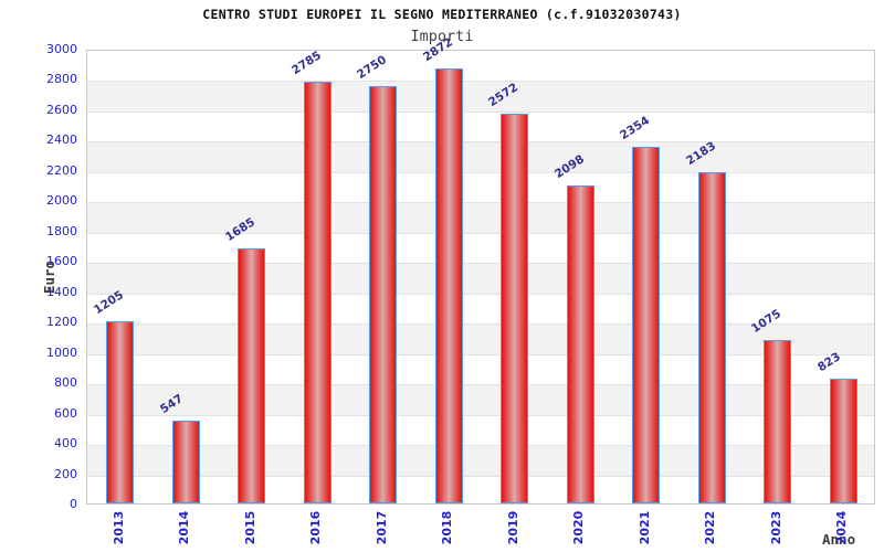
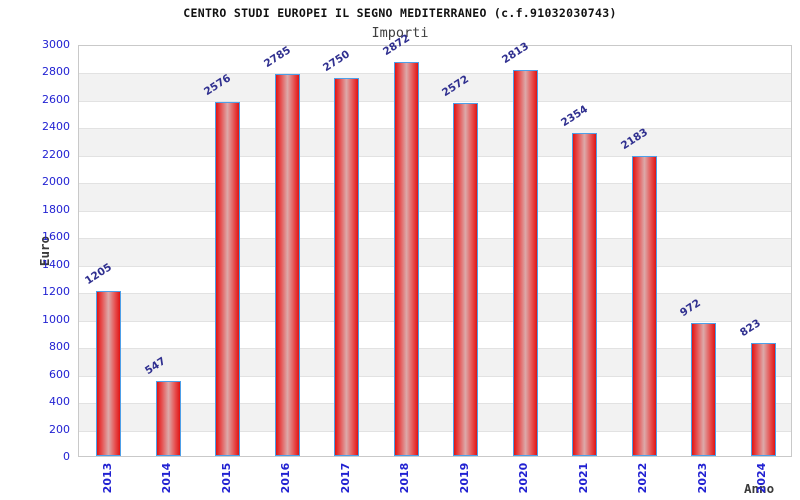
2015: 1685 -> 2576
2020: 2098 -> 2813
2023: 1075 -> 972
